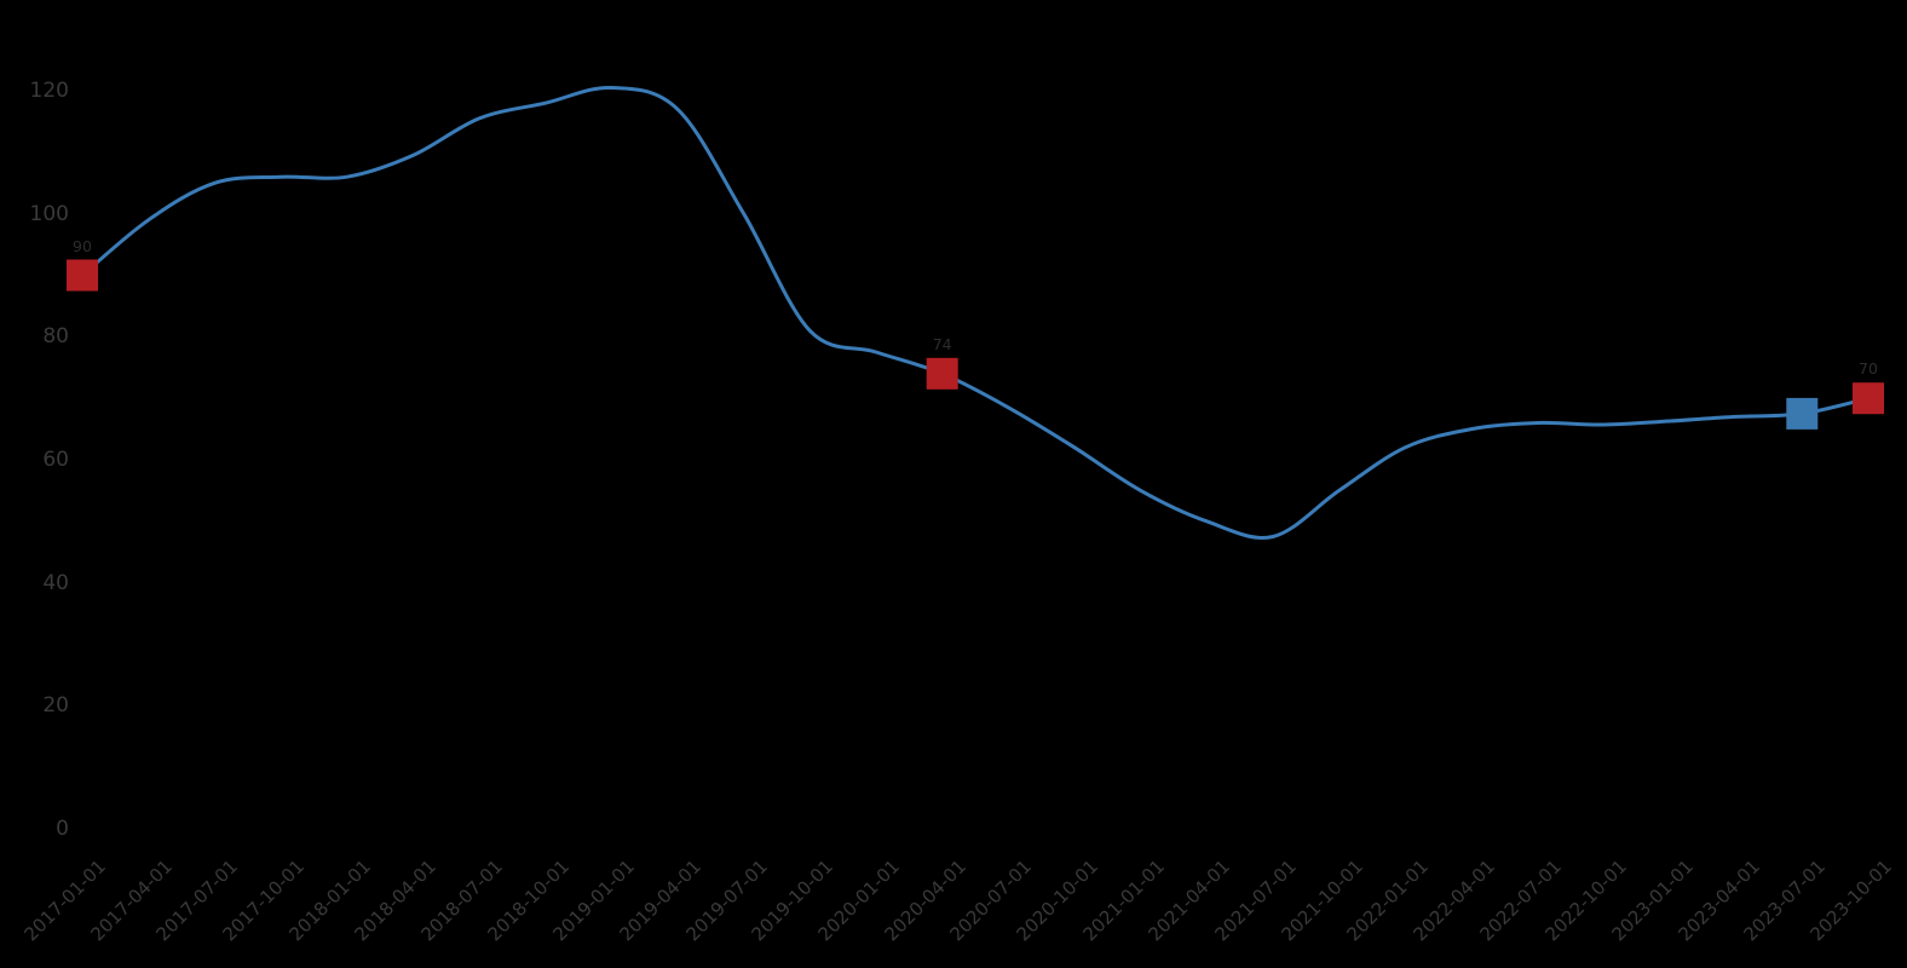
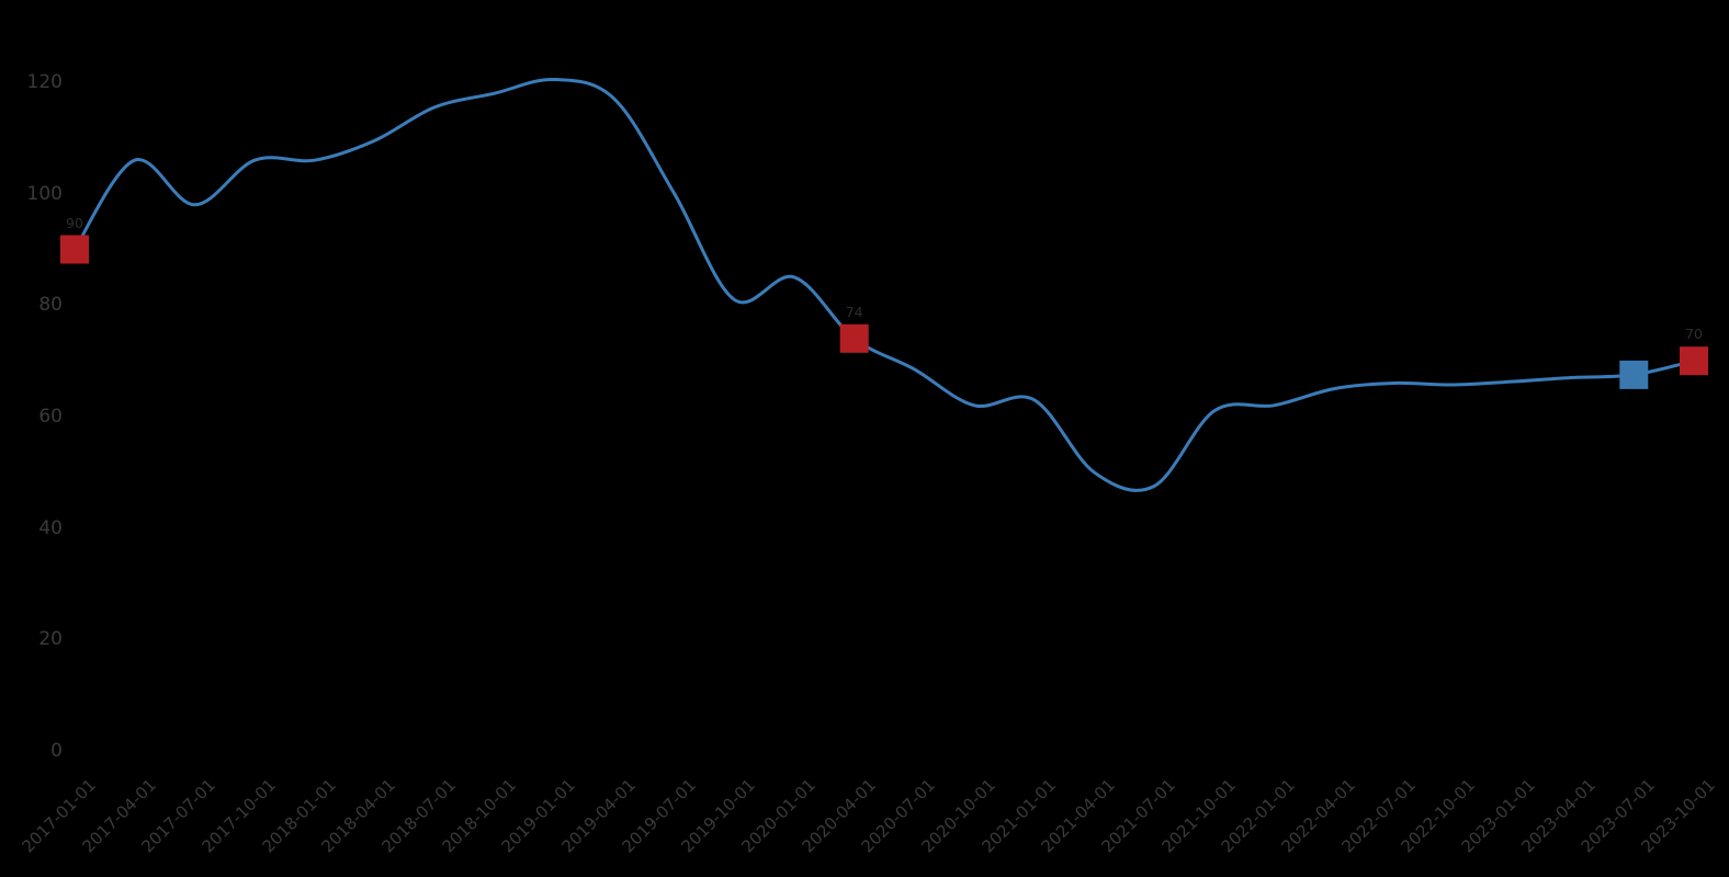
2017-04-01: 99 -> 106
2017-07-01: 105 -> 98
2020-01-01: 78 -> 85
2021-01-01: 55 -> 63
2021-10-01: 55 -> 61
